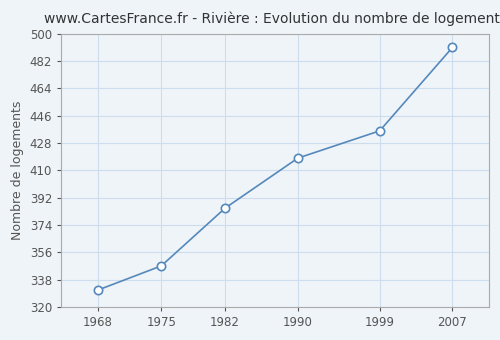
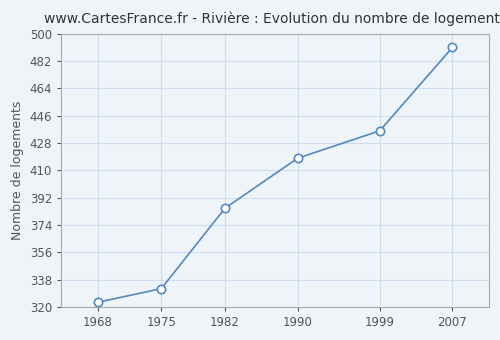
1968: 331 -> 323
1975: 347 -> 332
